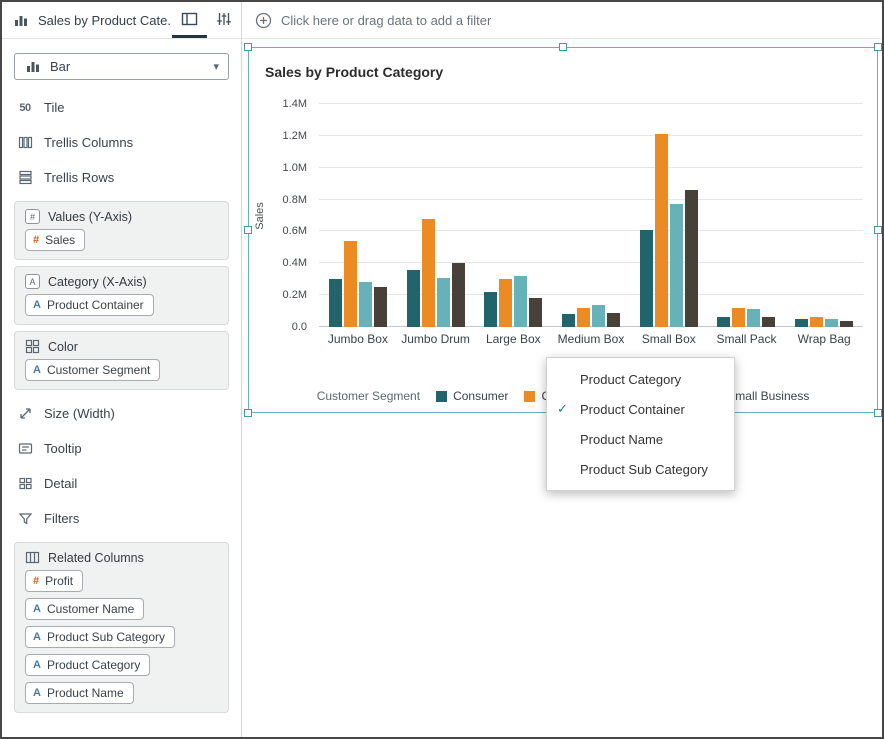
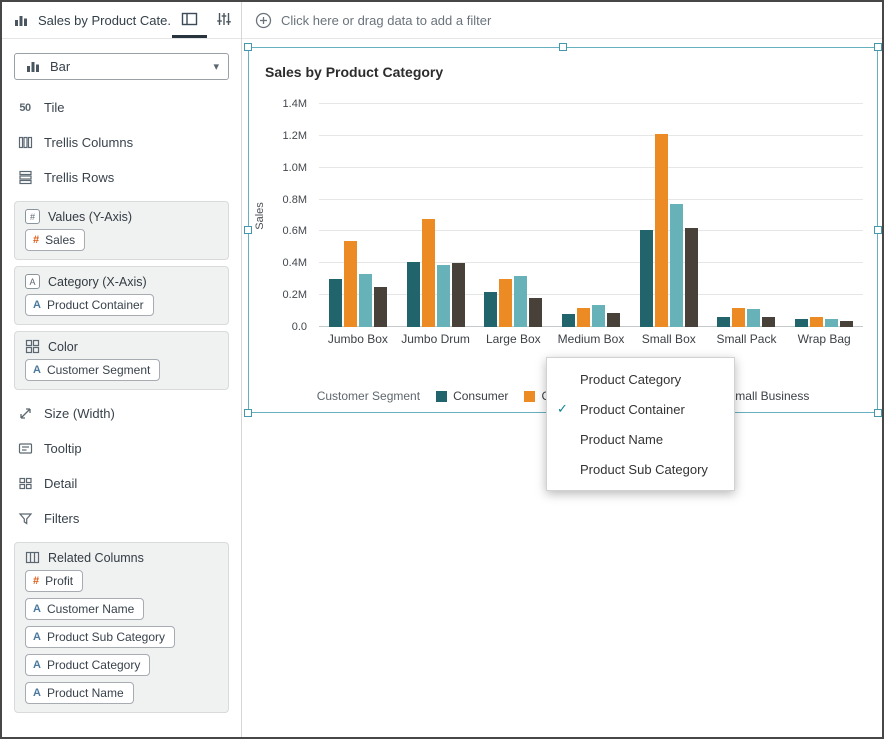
Home Office/Jumbo Box: 0.28M -> 0.33M
Consumer/Jumbo Drum: 0.36M -> 0.41M
Home Office/Jumbo Drum: 0.31M -> 0.39M
Small Business/Small Box: 0.86M -> 0.62M
